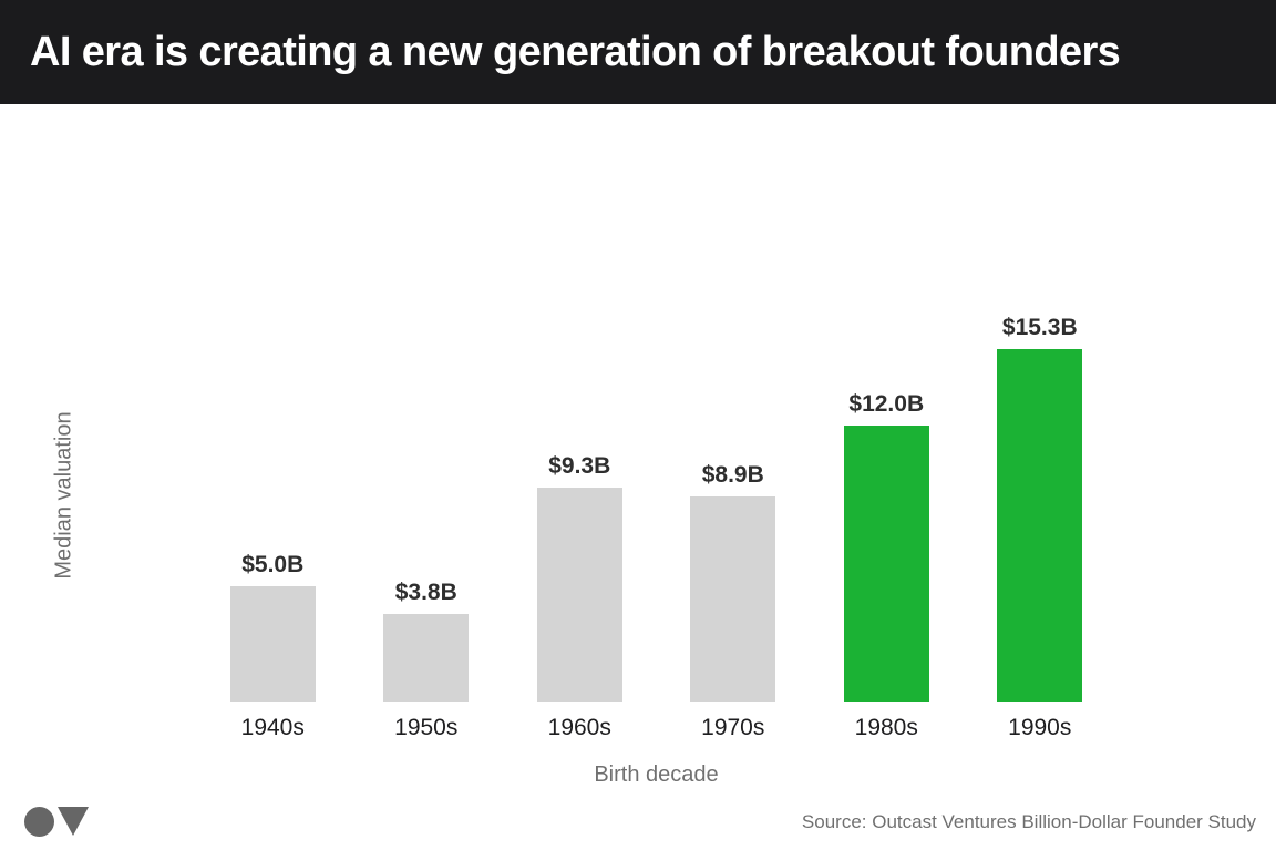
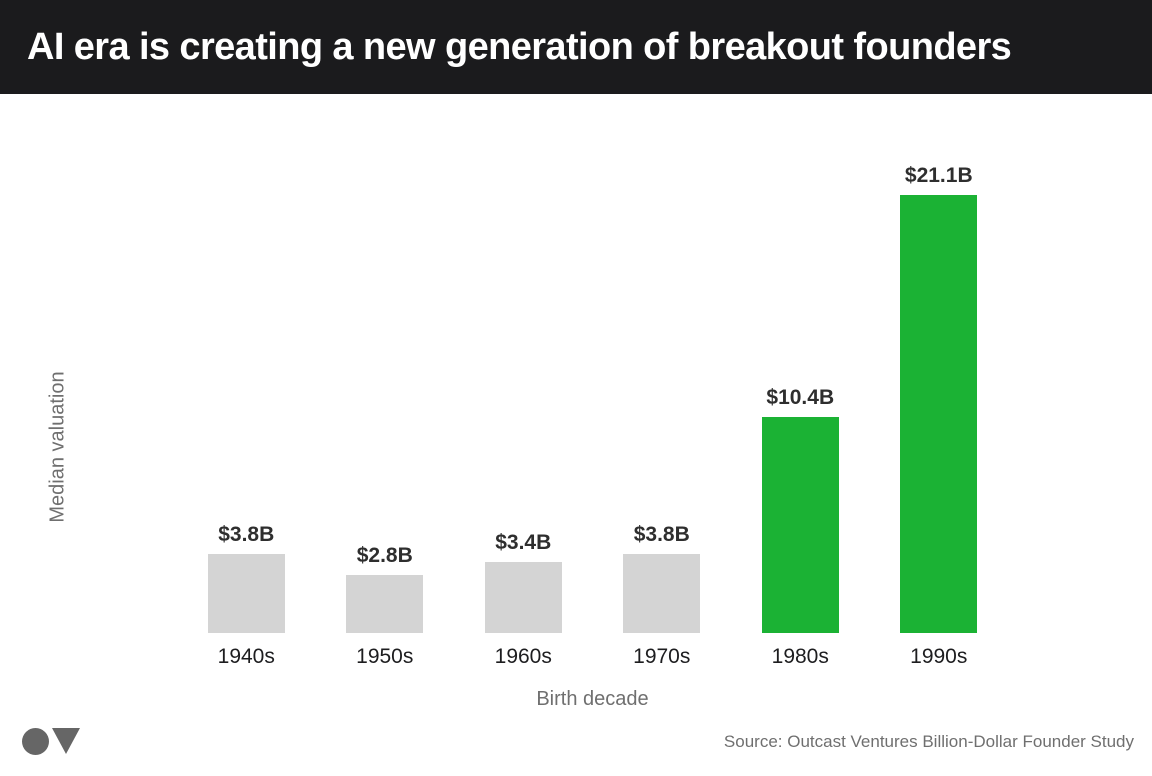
1940s: $5.0B -> $3.8B
1950s: $3.8B -> $2.8B
1960s: $9.3B -> $3.4B
1970s: $8.9B -> $3.8B
1980s: $12.0B -> $10.4B
1990s: $15.3B -> $21.1B
